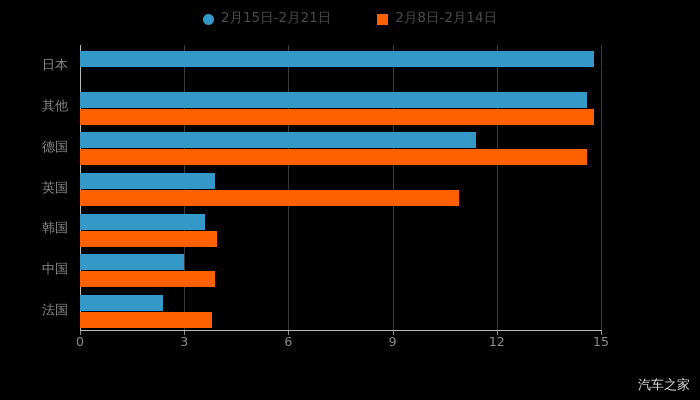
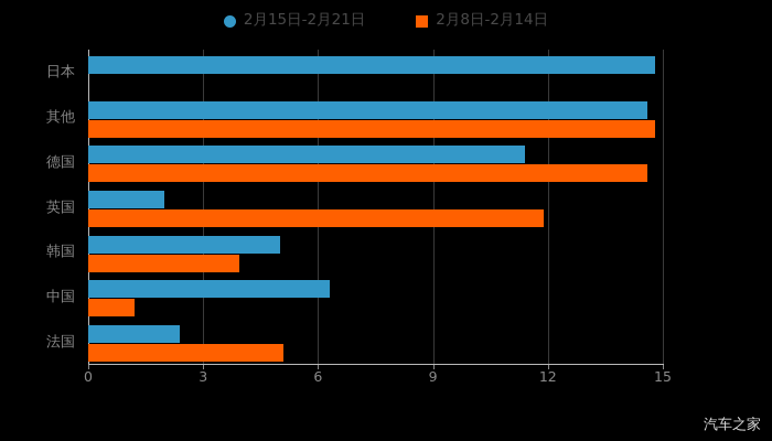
2月15日-2月21日/英国: 3.9 -> 2.0
2月8日-2月14日/英国: 10.9 -> 11.9
2月15日-2月21日/韩国: 3.6 -> 5.0
2月15日-2月21日/中国: 3.0 -> 6.3
2月8日-2月14日/中国: 3.9 -> 1.2
2月8日-2月14日/法国: 3.8 -> 5.1
